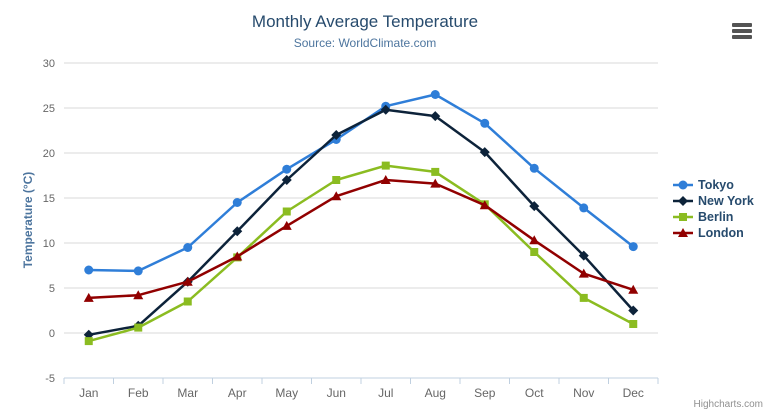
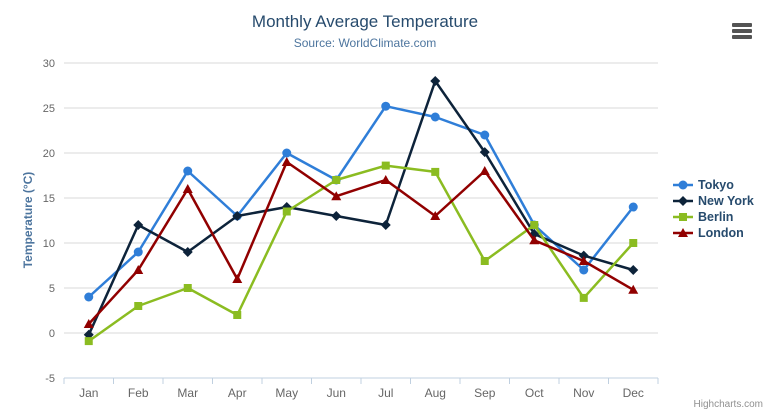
Tokyo/Jan: 7 -> 4
London/Jan: 4 -> 1
Tokyo/Feb: 7 -> 9
New York/Feb: 1 -> 12
Berlin/Feb: 1 -> 3
London/Feb: 4 -> 7
Tokyo/Mar: 10 -> 18
New York/Mar: 6 -> 9
Berlin/Mar: 4 -> 5
London/Mar: 6 -> 16
Tokyo/Apr: 14 -> 13
New York/Apr: 11 -> 13
Berlin/Apr: 8 -> 2
London/Apr: 8 -> 6
Tokyo/May: 18 -> 20
New York/May: 17 -> 14
London/May: 12 -> 19
Tokyo/Jun: 22 -> 17
New York/Jun: 22 -> 13
New York/Jul: 25 -> 12
Tokyo/Aug: 26 -> 24
New York/Aug: 24 -> 28
London/Aug: 17 -> 13
Tokyo/Sep: 23 -> 22
Berlin/Sep: 14 -> 8
London/Sep: 14 -> 18
Tokyo/Oct: 18 -> 12
New York/Oct: 14 -> 11
Berlin/Oct: 9 -> 12
Tokyo/Nov: 14 -> 7
London/Nov: 7 -> 8
Tokyo/Dec: 10 -> 14
New York/Dec: 2 -> 7
Berlin/Dec: 1 -> 10
